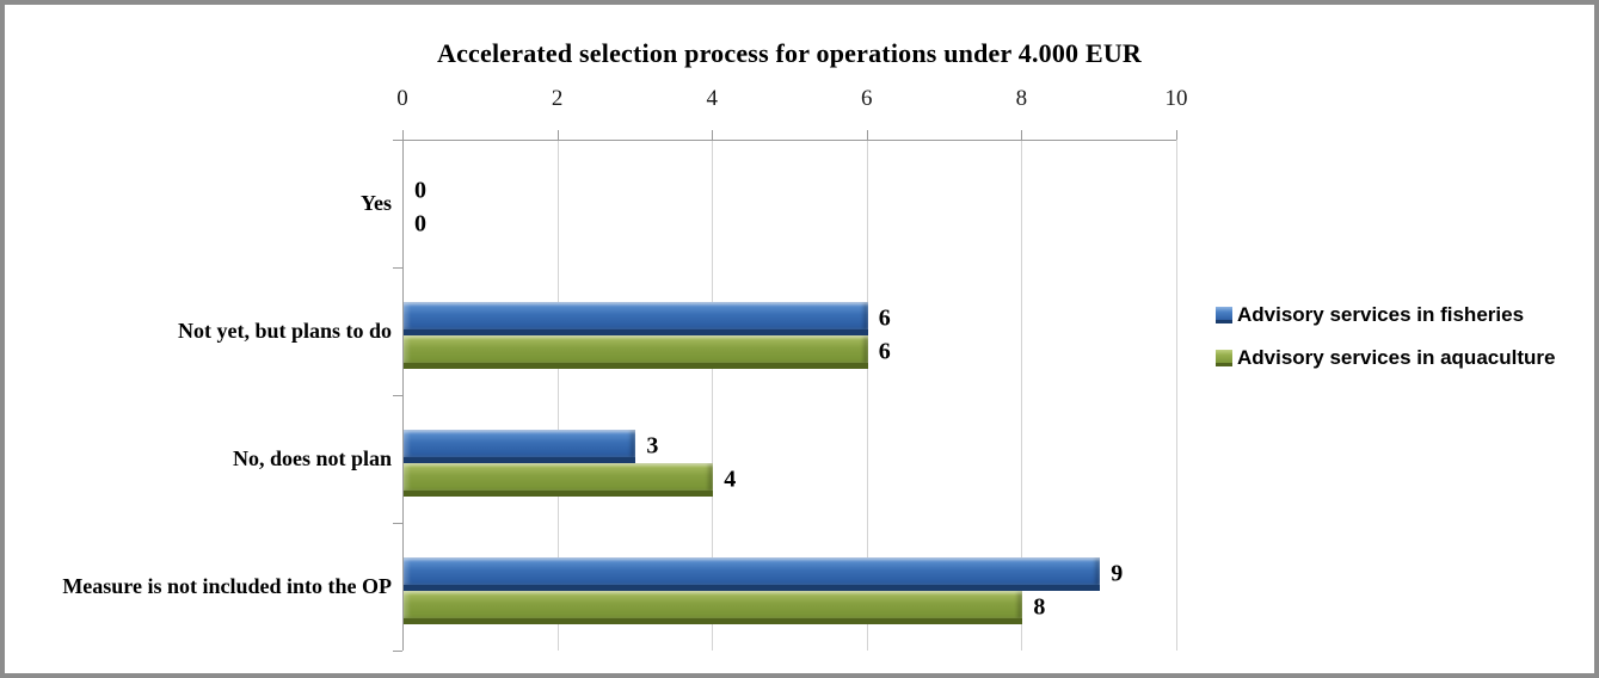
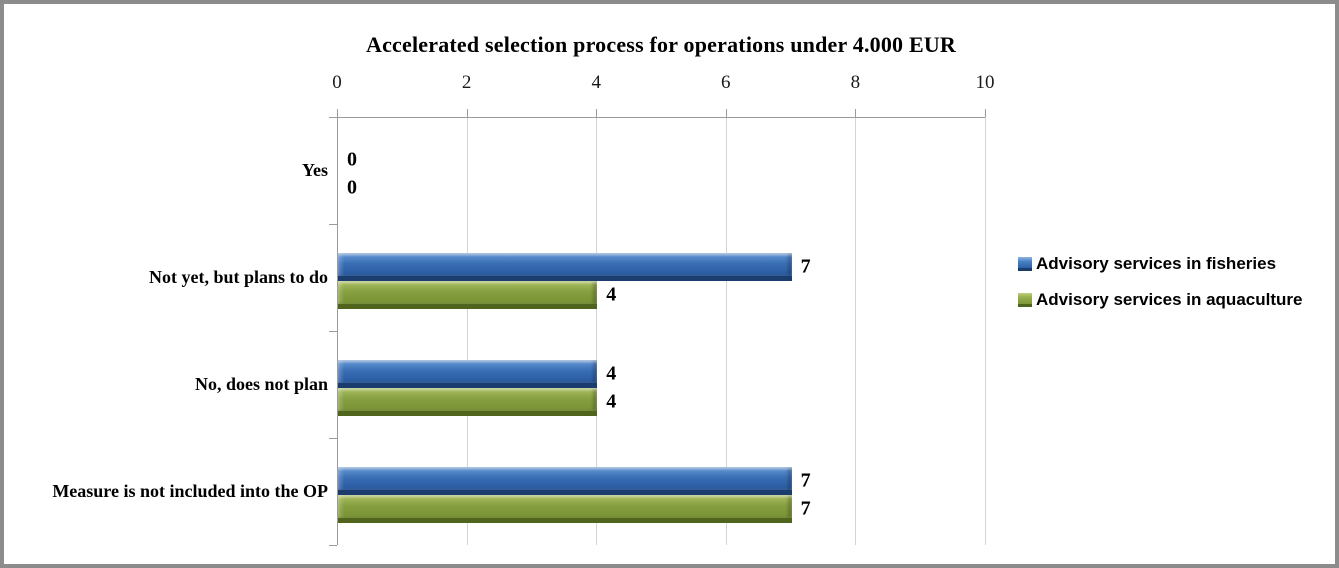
Advisory services in fisheries/Not yet, but plans to do: 6 -> 7
Advisory services in aquaculture/Not yet, but plans to do: 6 -> 4
Advisory services in fisheries/No, does not plan: 3 -> 4
Advisory services in fisheries/Measure is not included into the OP: 9 -> 7
Advisory services in aquaculture/Measure is not included into the OP: 8 -> 7
